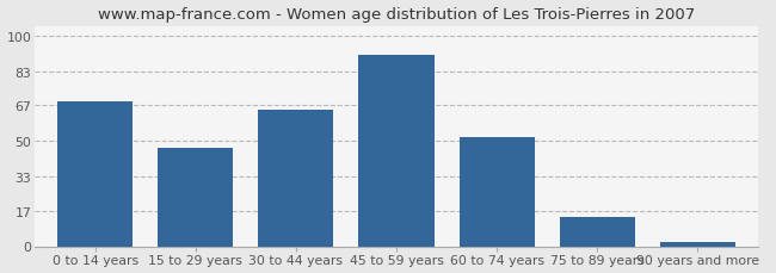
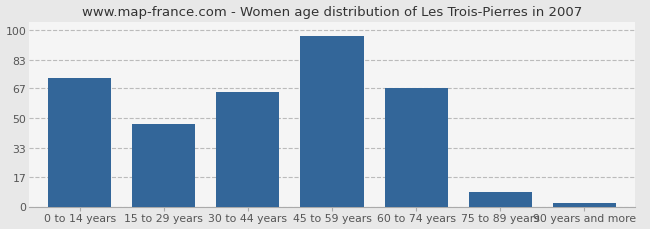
0 to 14 years: 69 -> 73
45 to 59 years: 91 -> 97
60 to 74 years: 52 -> 67
75 to 89 years: 14 -> 8
